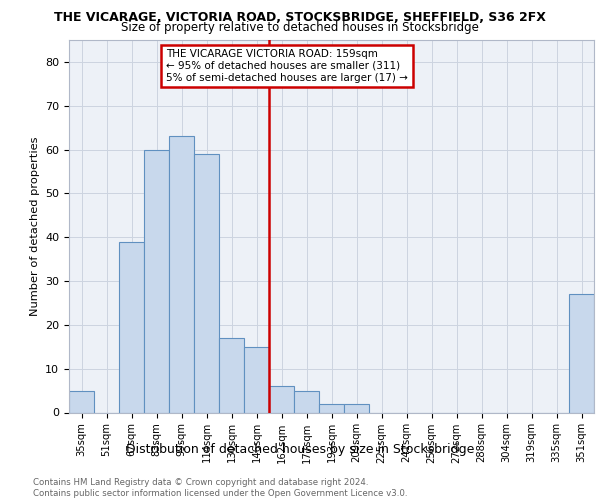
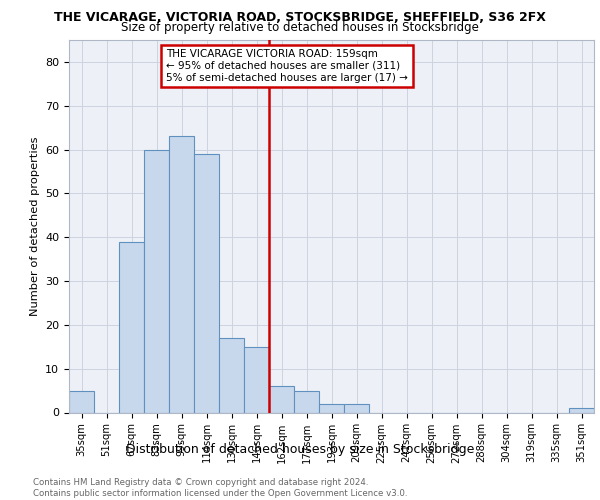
351sqm: 27 -> 1
